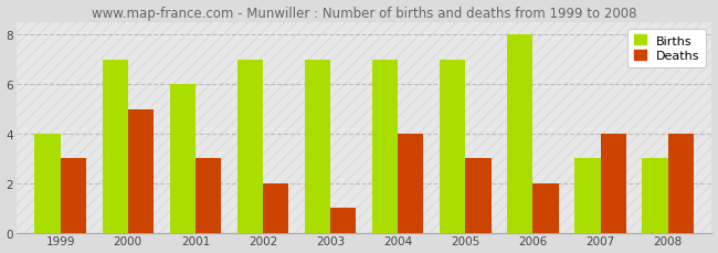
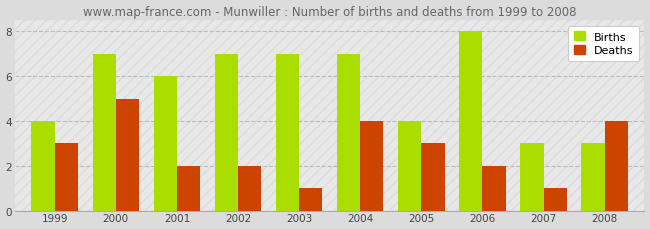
Deaths/2001: 3 -> 2
Births/2005: 7 -> 4
Deaths/2007: 4 -> 1
